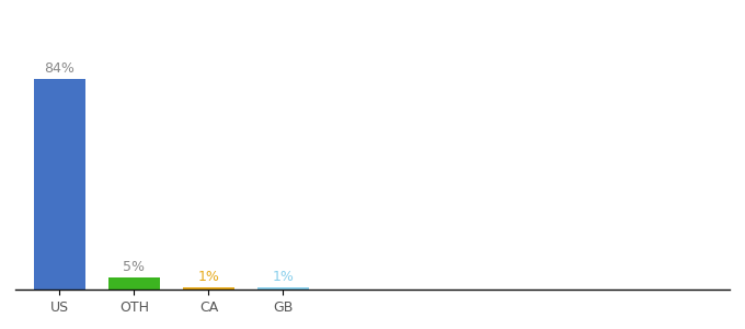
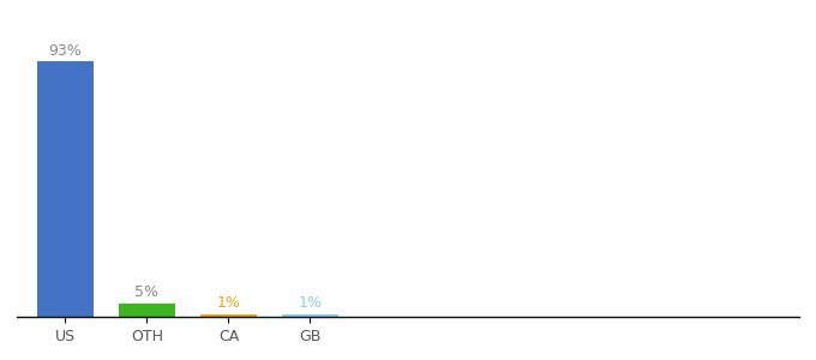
US: 84% -> 93%
